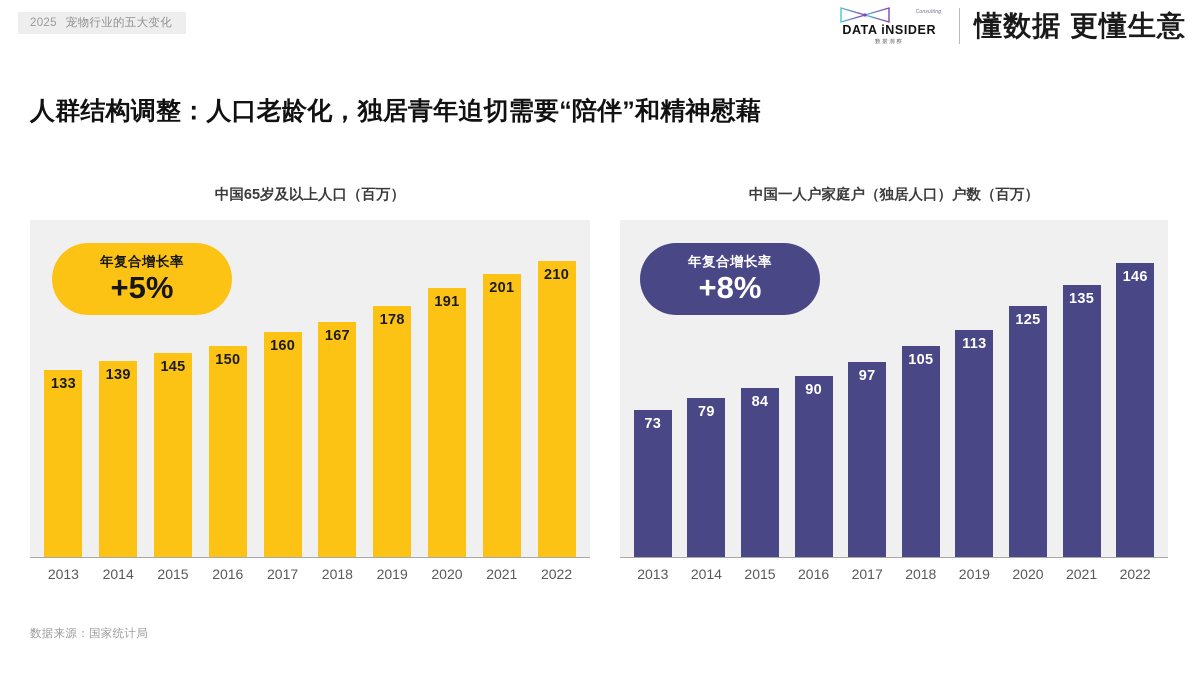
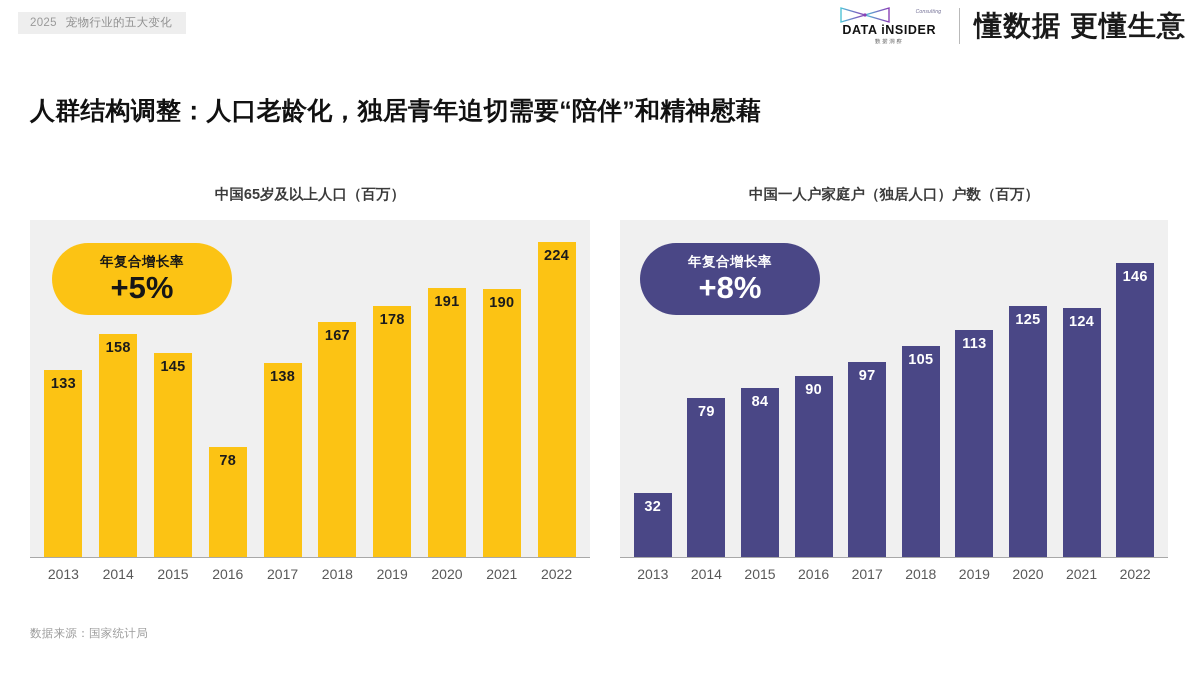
中国65岁及以上人口（百万）/2014: 139 -> 158
中国65岁及以上人口（百万）/2016: 150 -> 78
中国65岁及以上人口（百万）/2017: 160 -> 138
中国65岁及以上人口（百万）/2021: 201 -> 190
中国65岁及以上人口（百万）/2022: 210 -> 224
中国一人户家庭户（独居人口）户数（百万）/2013: 73 -> 32
中国一人户家庭户（独居人口）户数（百万）/2021: 135 -> 124
